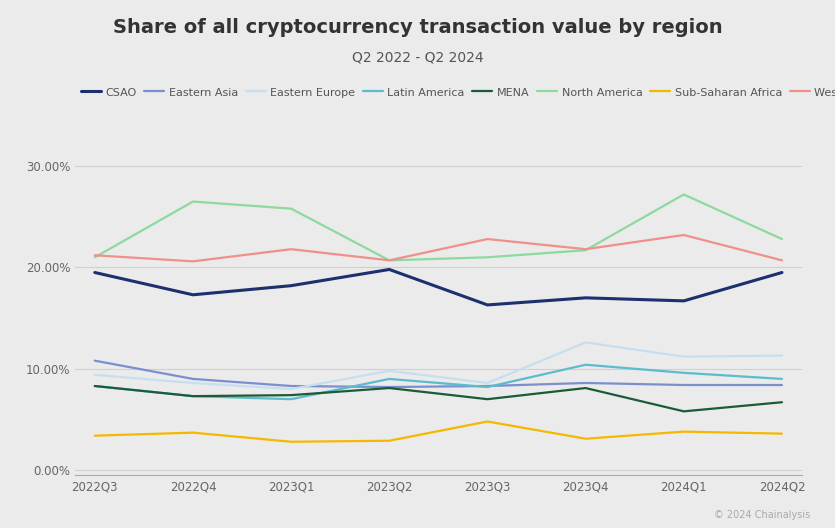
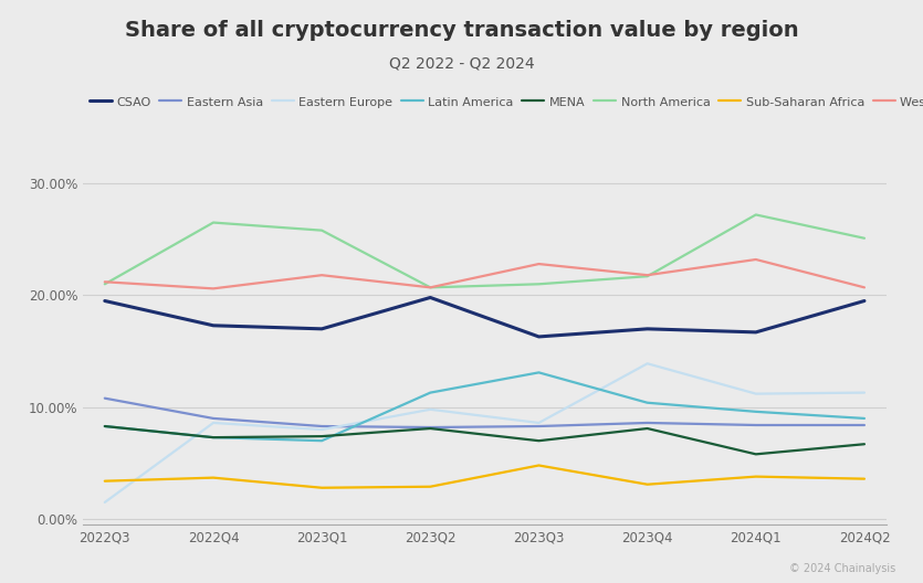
Eastern Europe/2022Q3: 9.4% -> 1.5%
CSAO/2023Q1: 18.2% -> 17.0%
Latin America/2023Q2: 9.0% -> 11.3%
Latin America/2023Q3: 8.2% -> 13.1%
Eastern Europe/2023Q4: 12.6% -> 13.9%
North America/2024Q2: 22.8% -> 25.1%
